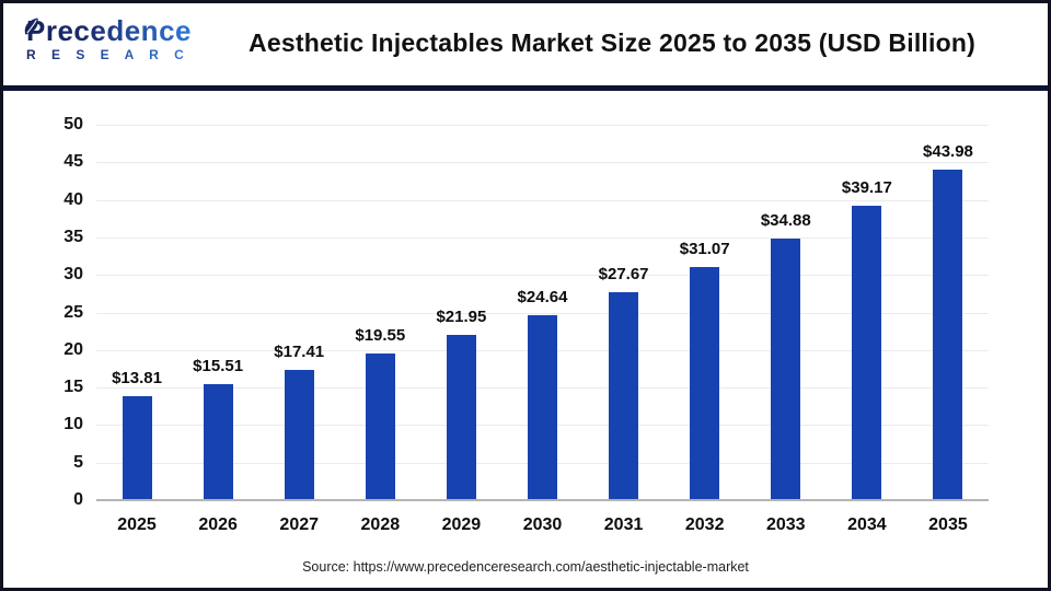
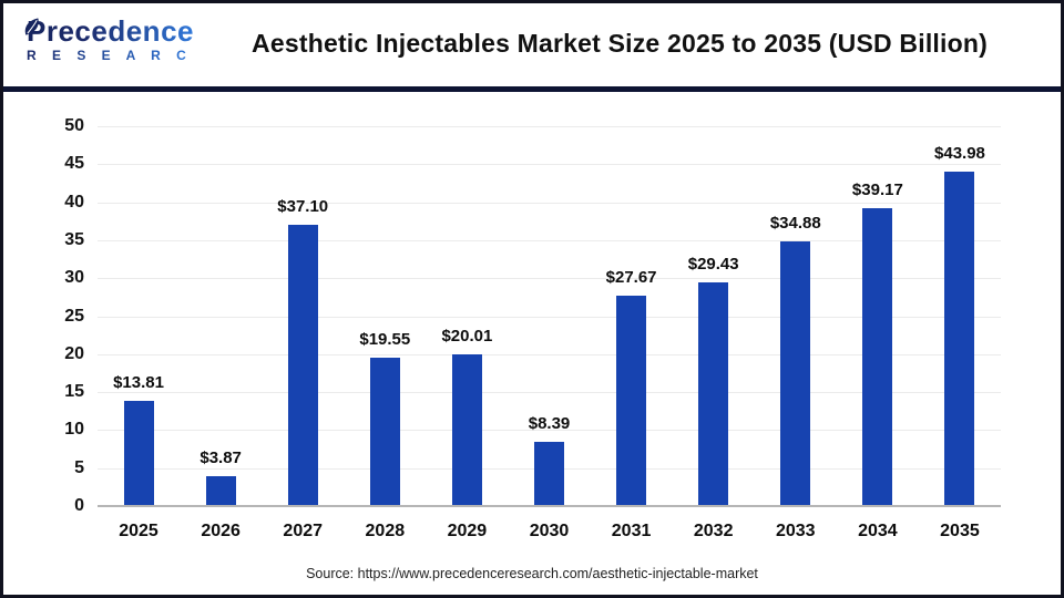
2026: $15.51 -> $3.87
2027: $17.41 -> $37.10
2029: $21.95 -> $20.01
2030: $24.64 -> $8.39
2032: $31.07 -> $29.43
